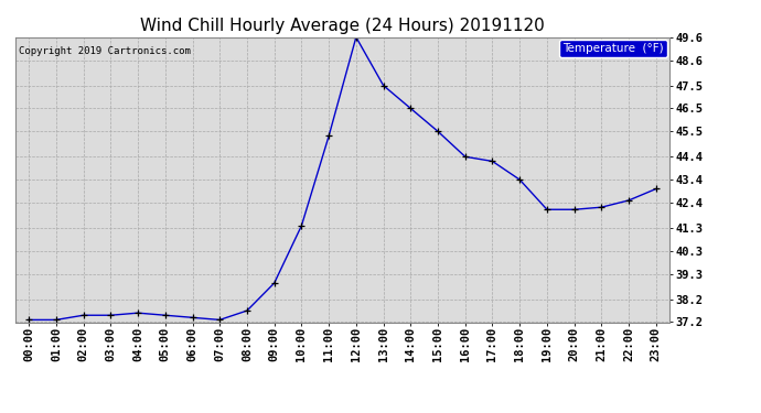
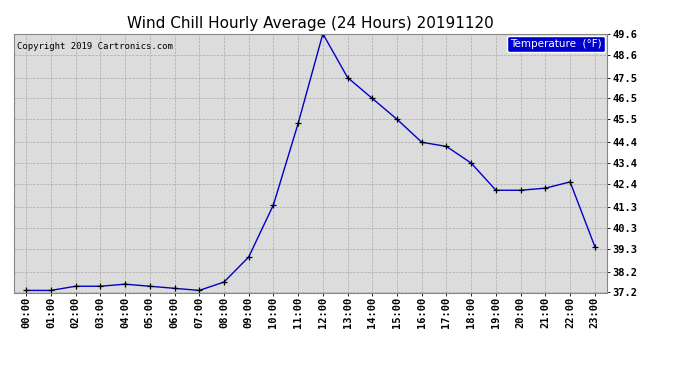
23:00: 43.0 -> 39.4
